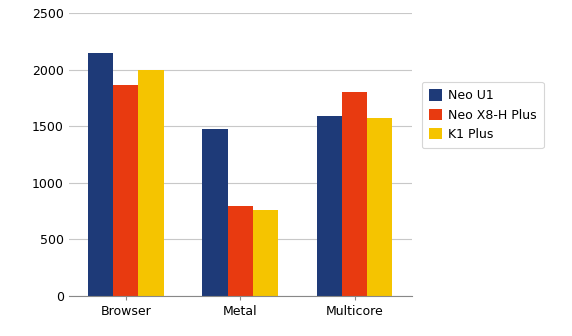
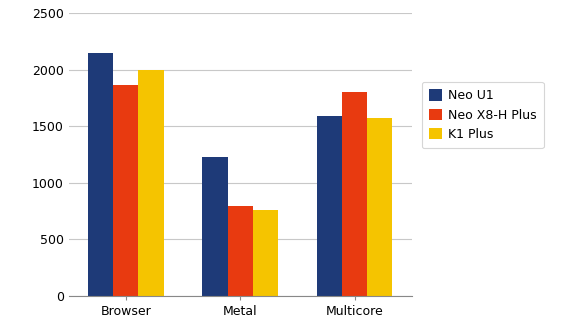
Neo U1/Metal: 1480 -> 1220
